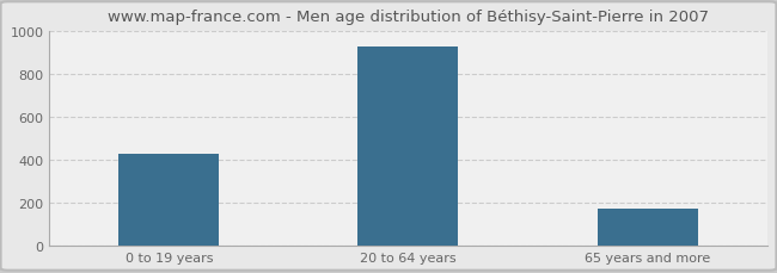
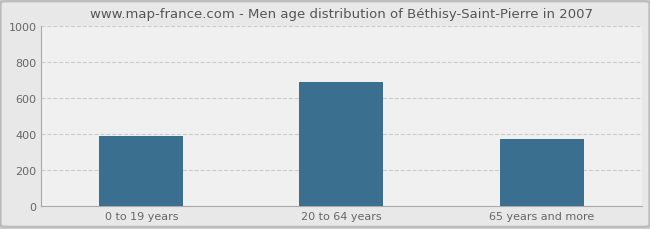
0 to 19 years: 420 -> 390
20 to 64 years: 920 -> 690
65 years and more: 170 -> 370
